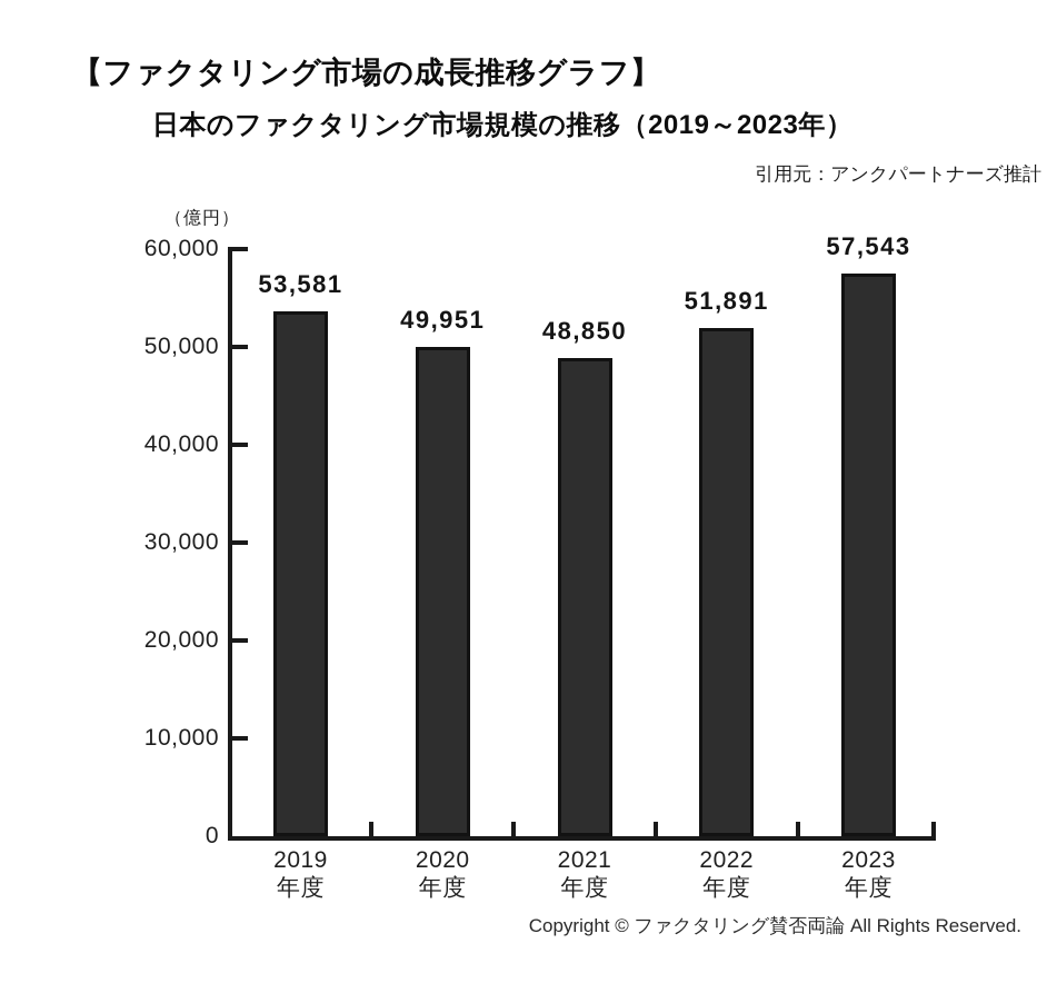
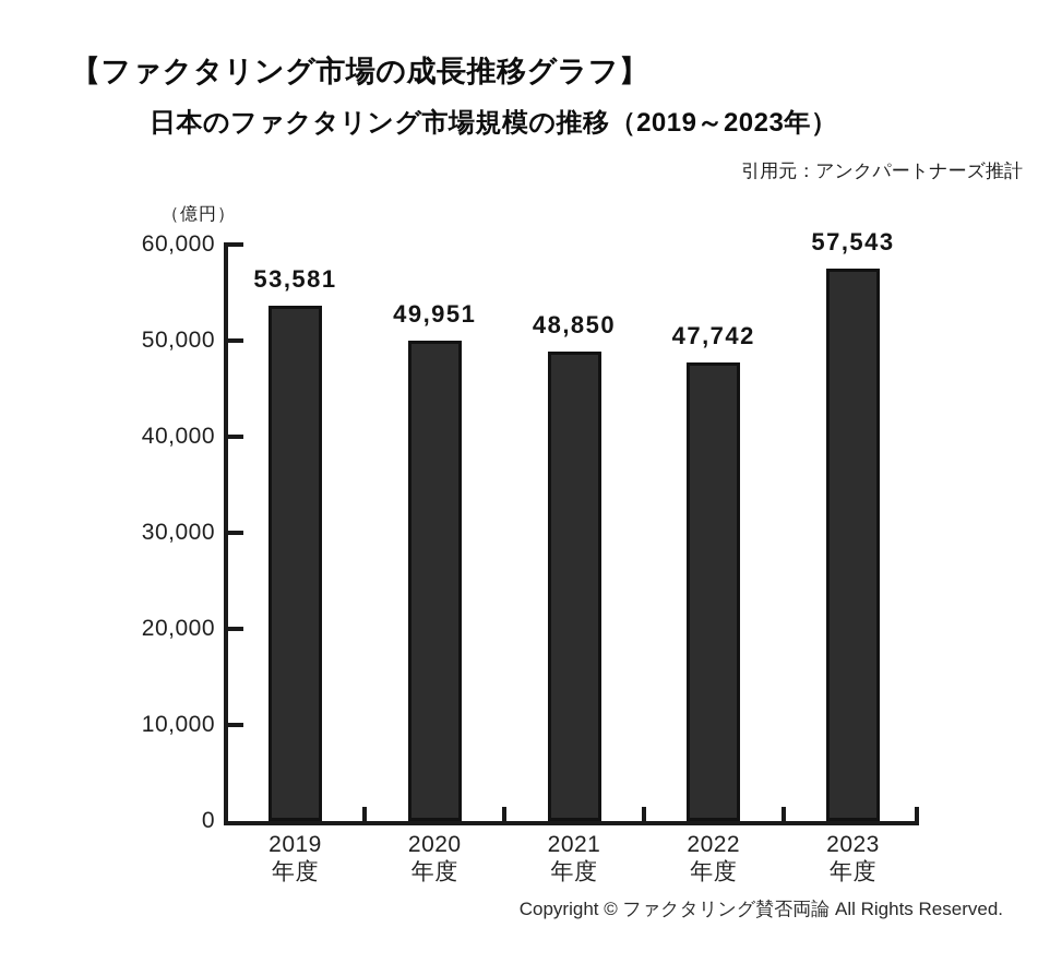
2022年度: 51,891 -> 47,742
